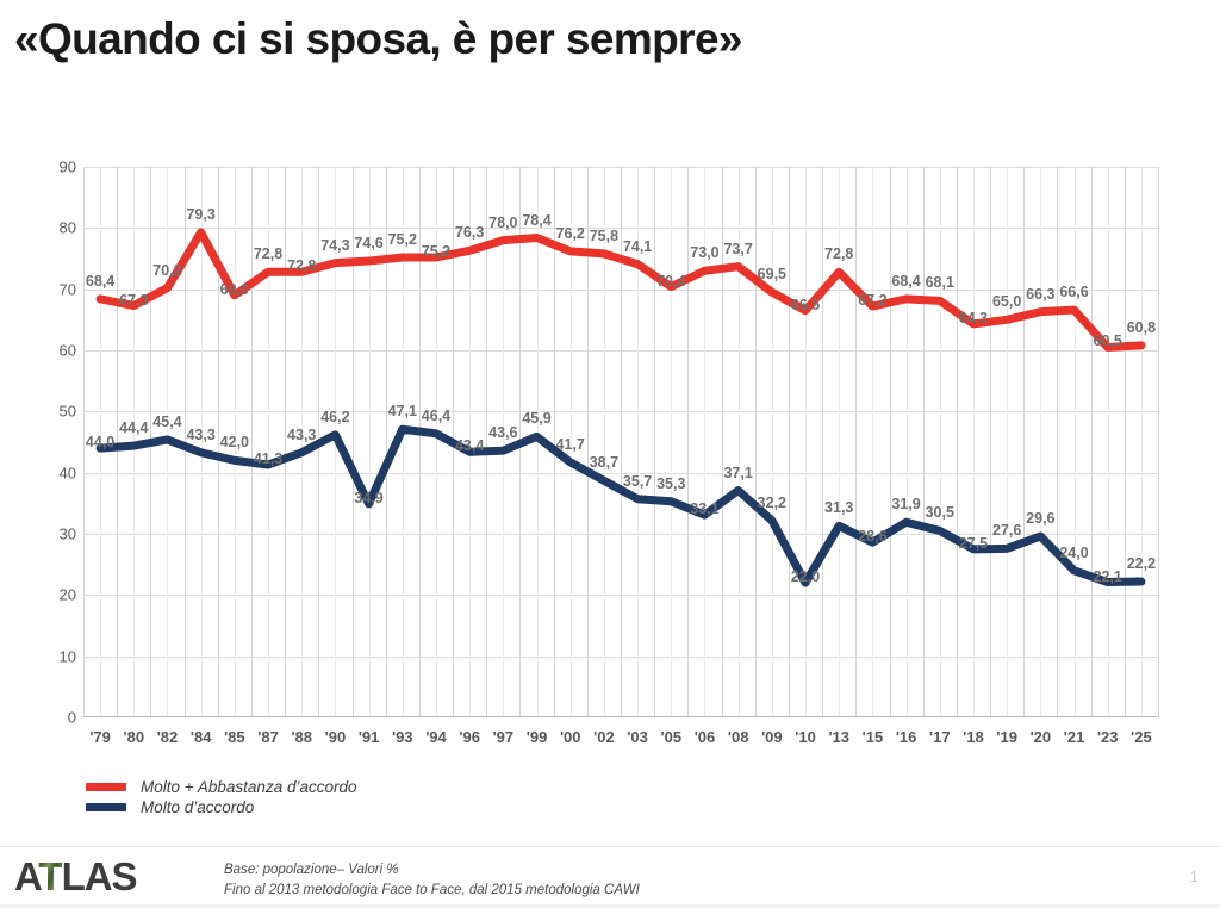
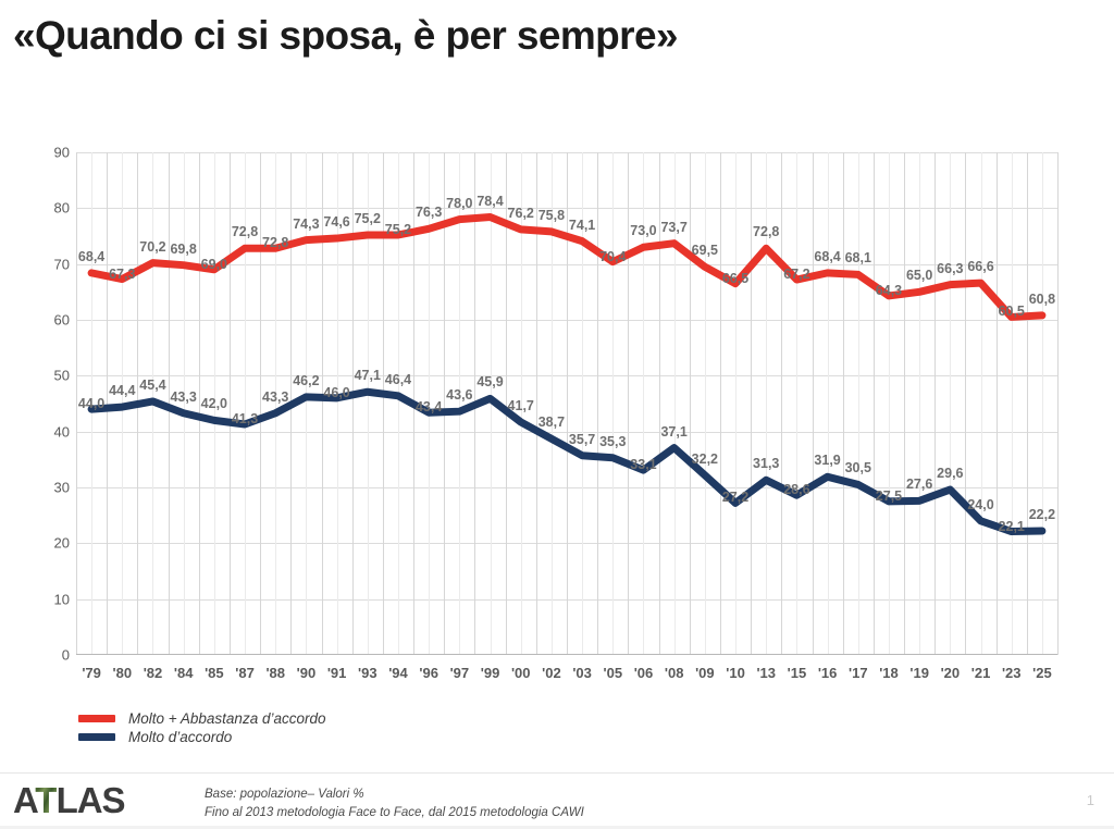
Molto + Abbastanza d’accordo/'84: 79,3 -> 69,8
Molto d’accordo/'91: 34,9 -> 46,0
Molto d’accordo/'10: 22,0 -> 27,2
